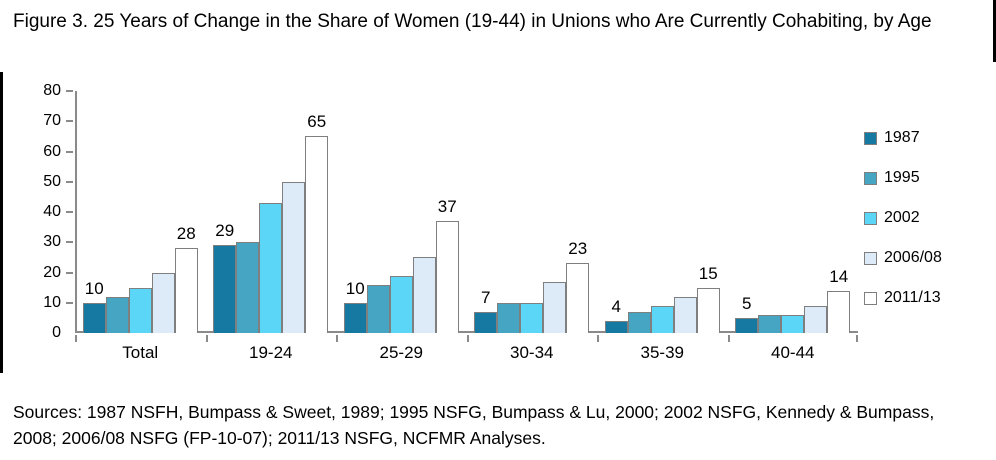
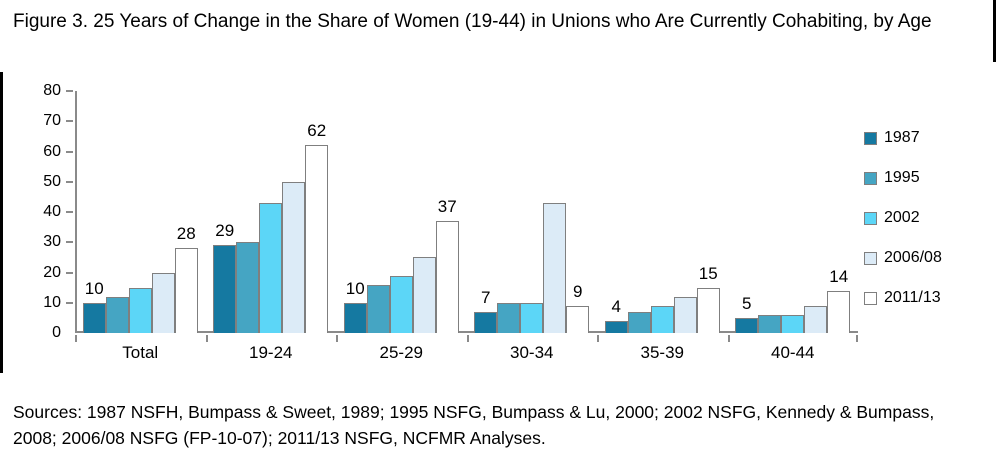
2011/13/19-24: 65 -> 62
2006/08/30-34: 17 -> 43
2011/13/30-34: 23 -> 9
